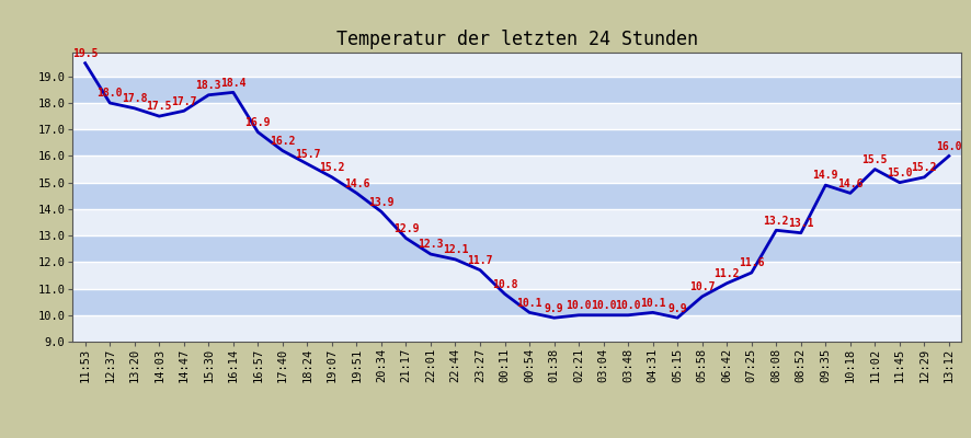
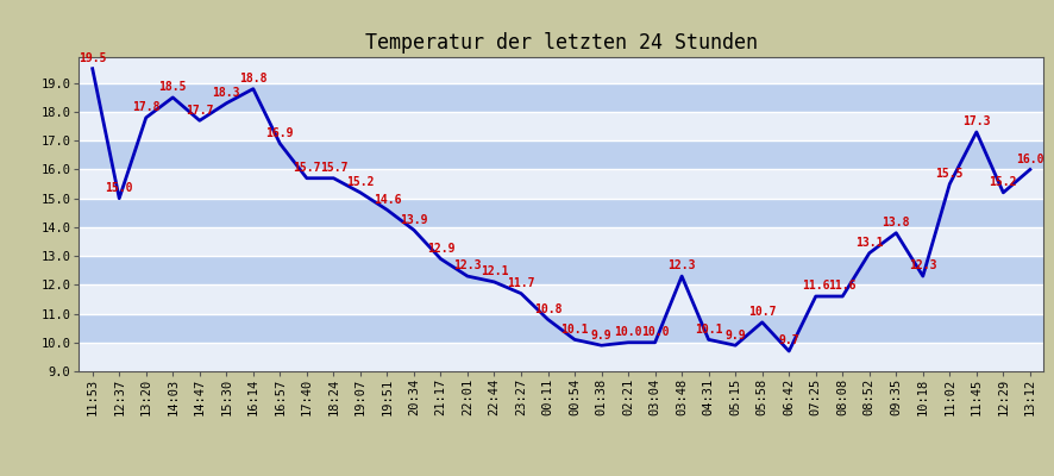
12:37: 18.0 -> 15.0
14:03: 17.5 -> 18.5
16:14: 18.4 -> 18.8
17:40: 16.2 -> 15.7
03:48: 10.0 -> 12.3
06:42: 11.2 -> 9.7
08:08: 13.2 -> 11.6
09:35: 14.9 -> 13.8
10:18: 14.6 -> 12.3
11:45: 15.0 -> 17.3
